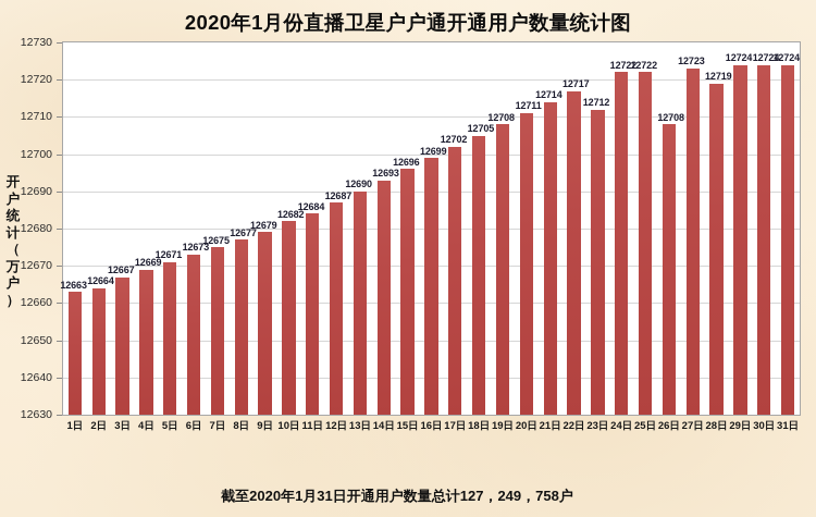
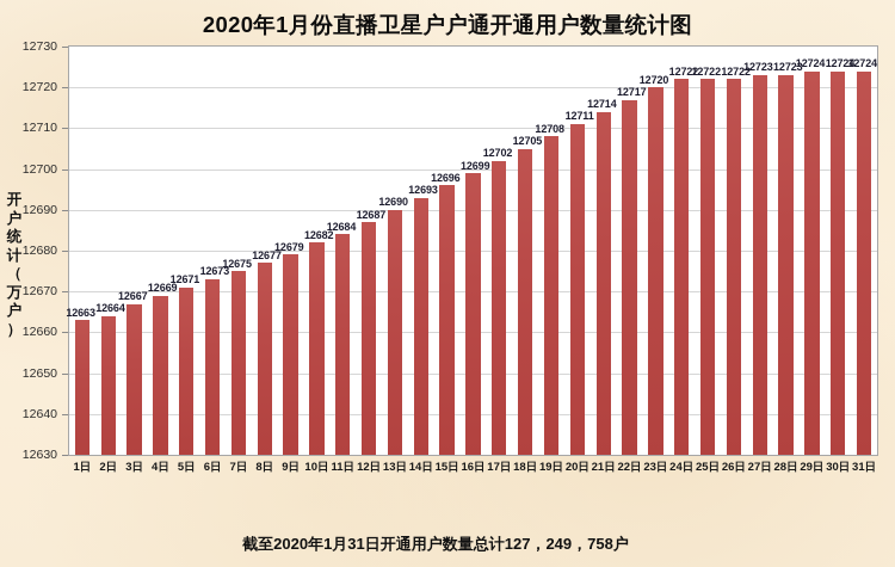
23日: 12712 -> 12720
26日: 12708 -> 12722
28日: 12719 -> 12723
